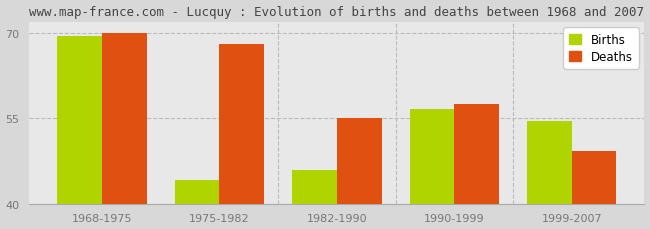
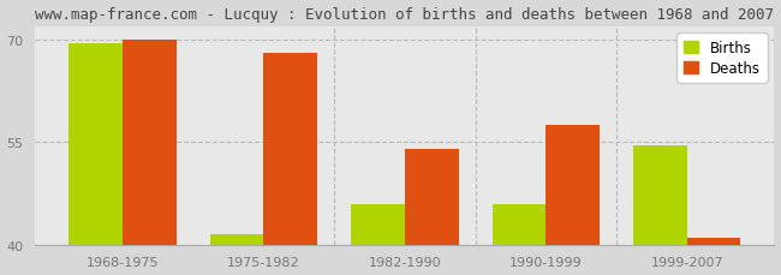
Births/1975-1982: 44.2 -> 41.5
Deaths/1982-1990: 55.0 -> 54.0
Births/1990-1999: 56.6 -> 46.0
Deaths/1999-2007: 49.2 -> 41.0
